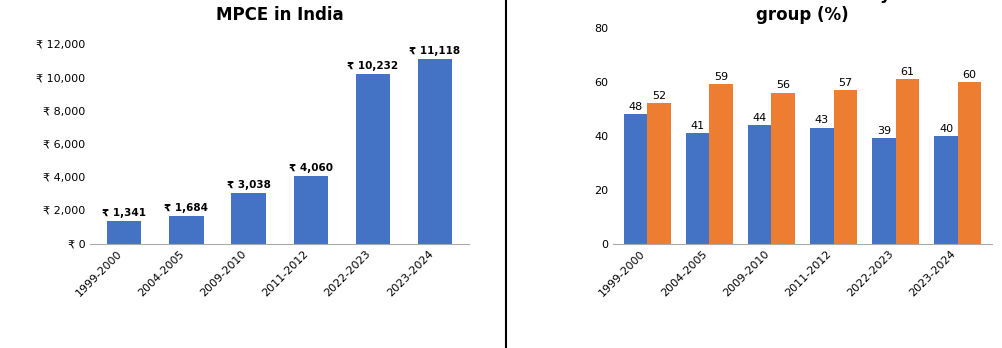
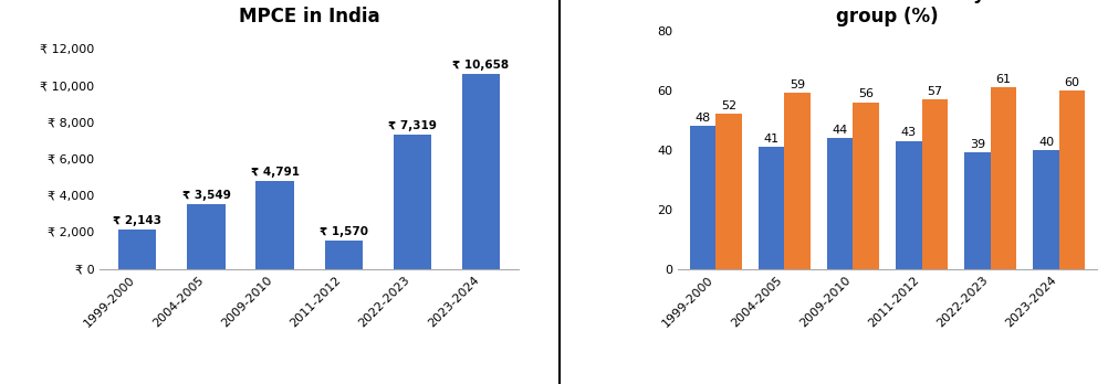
MPCE in India/1999-2000: 1,341 -> 2,143
MPCE in India/2004-2005: 1,684 -> 3,549
MPCE in India/2009-2010: 3,038 -> 4,791
MPCE in India/2011-2012: 4,060 -> 1,570
MPCE in India/2022-2023: 10,232 -> 7,319
MPCE in India/2023-2024: 11,118 -> 10,658
